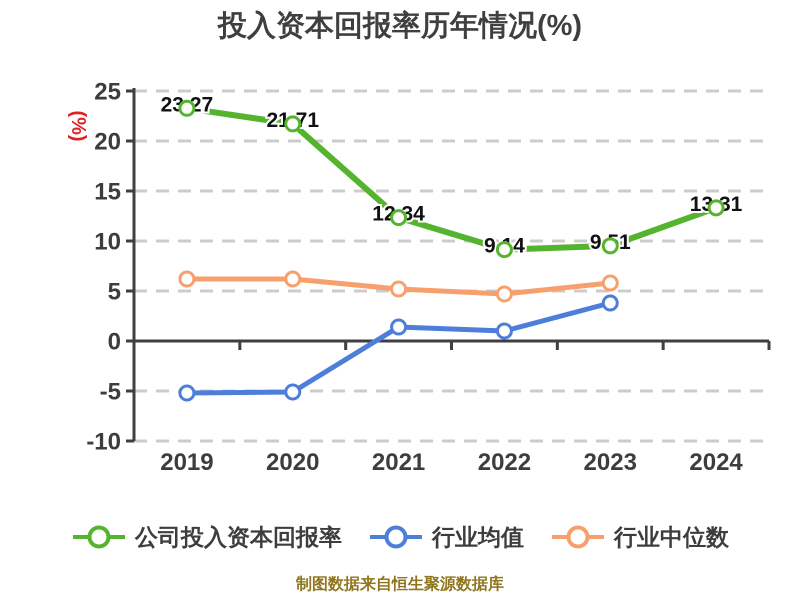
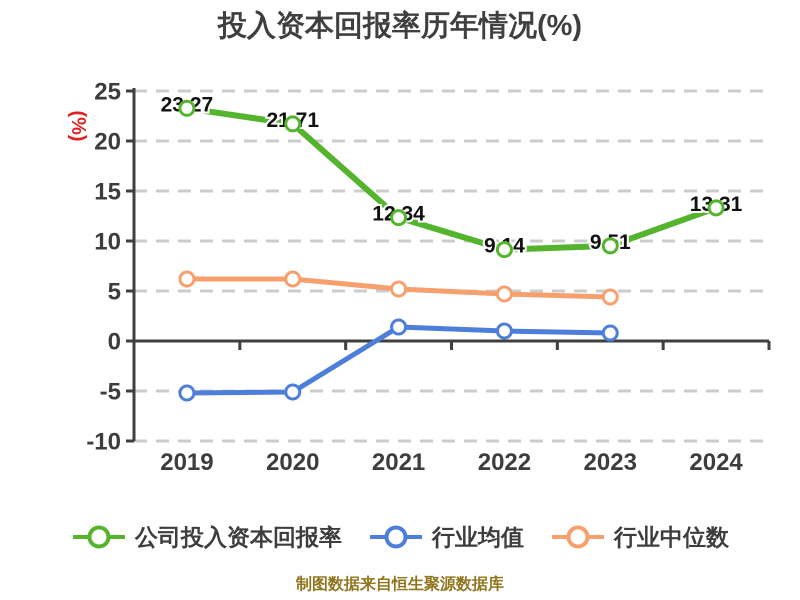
行业均值/2023: 3.8 -> 0.8
行业中位数/2023: 5.8 -> 4.4
